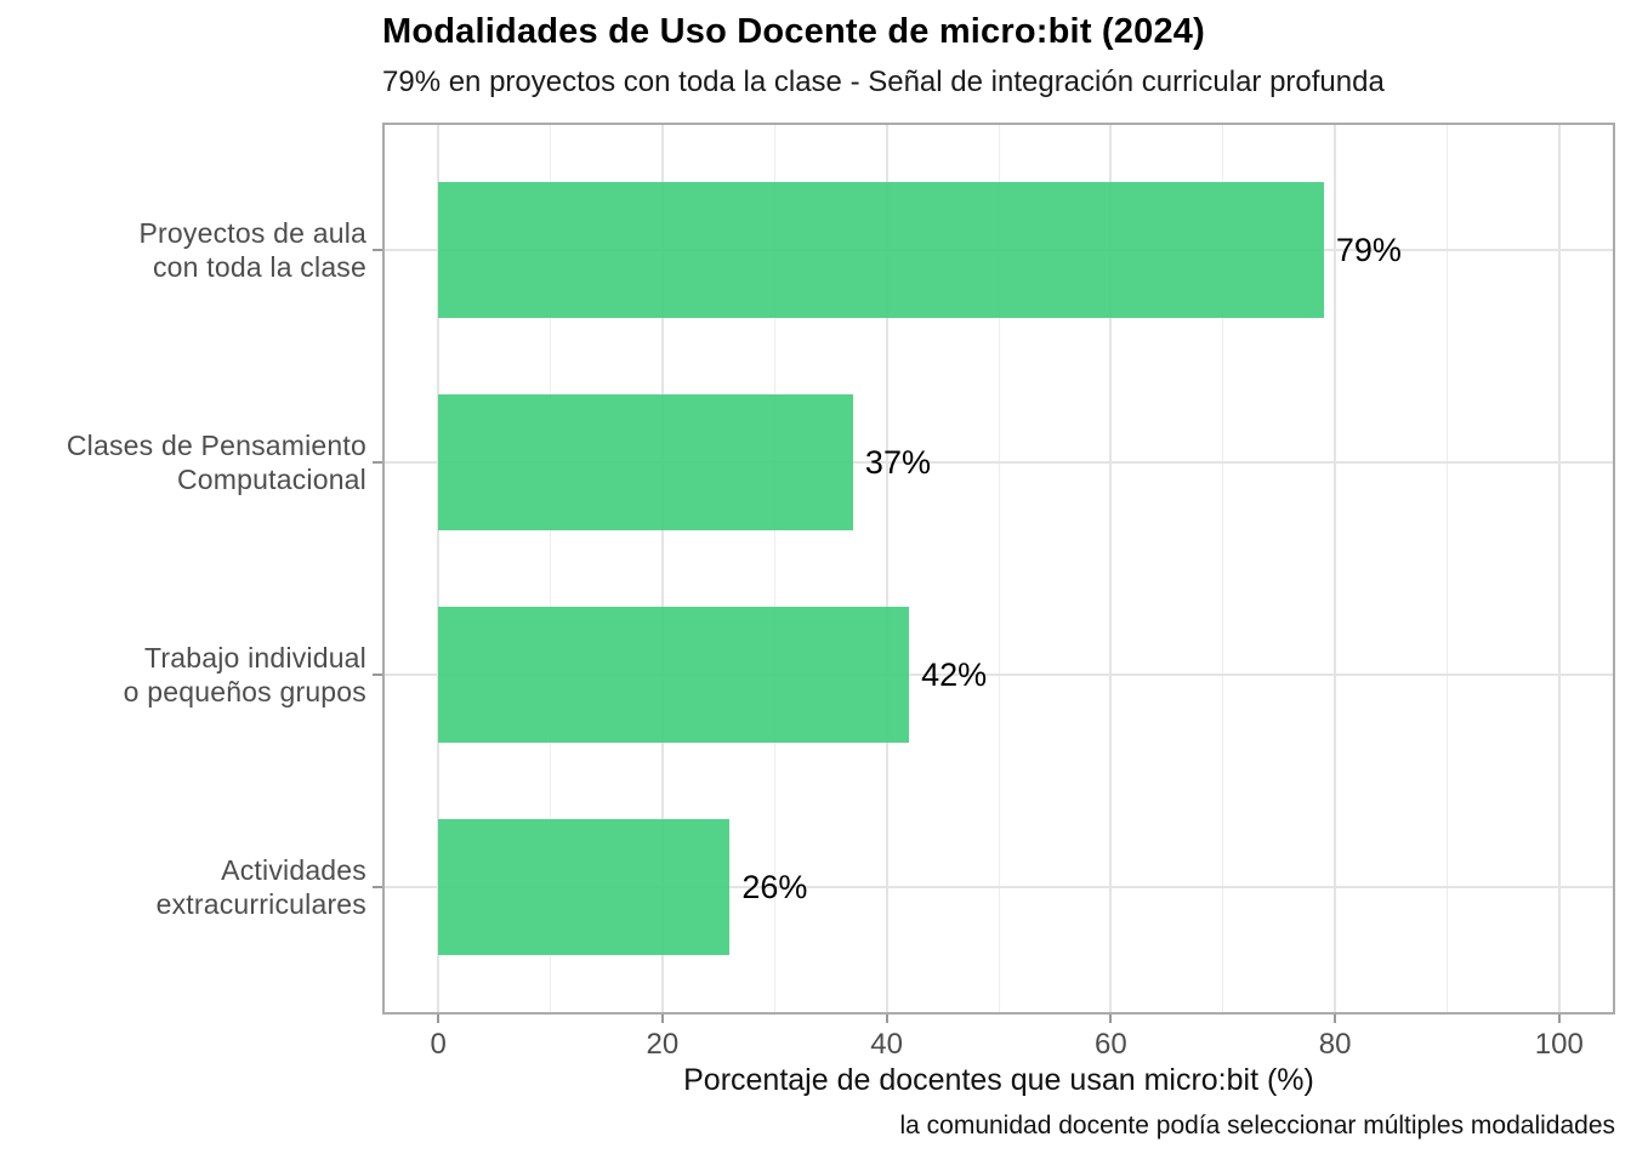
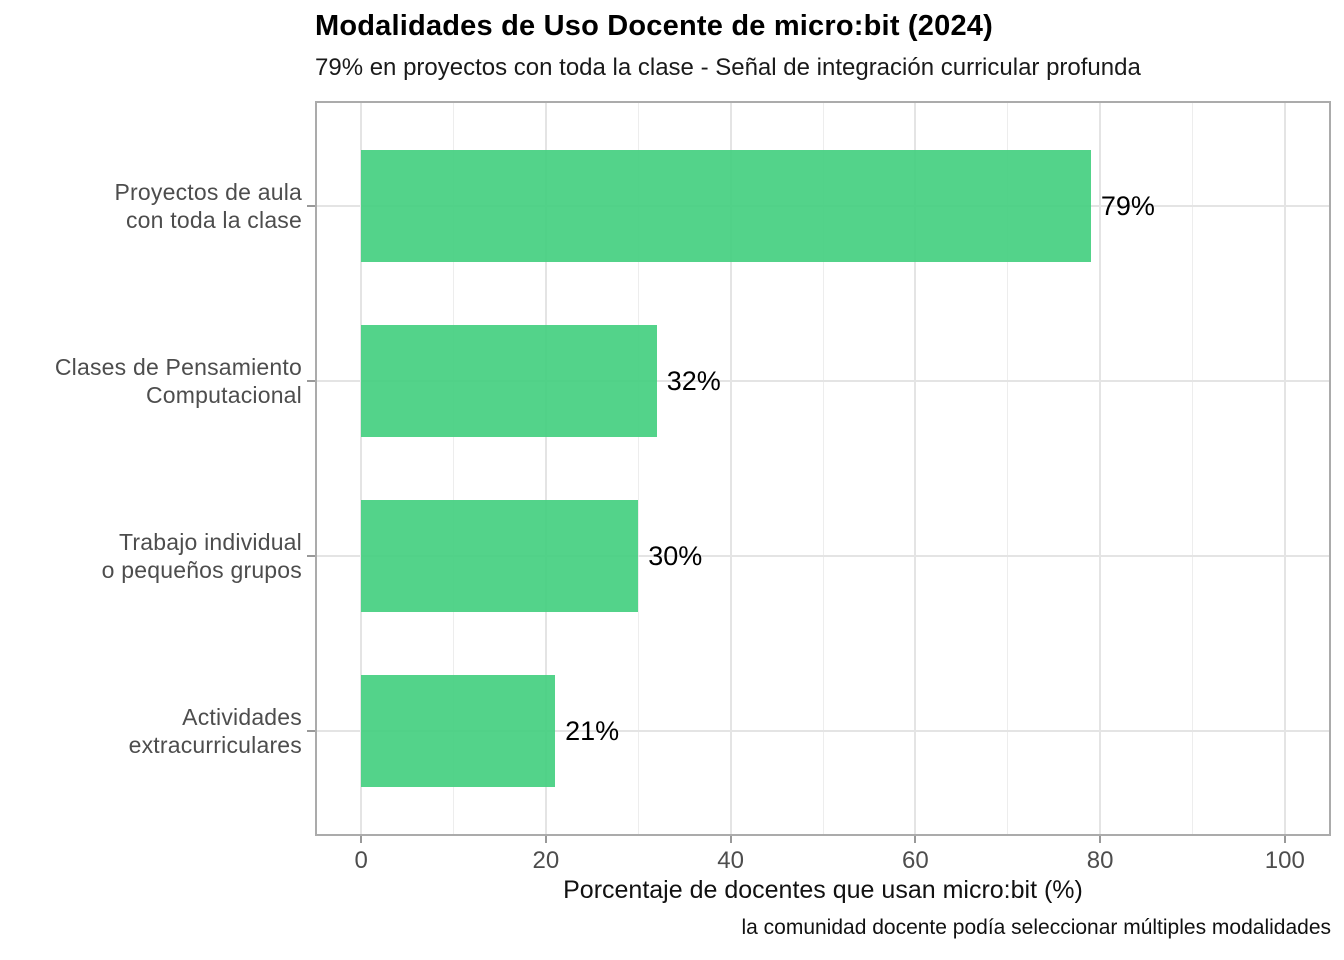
Clases de Pensamiento Computacional: 37% -> 32%
Trabajo individual o pequeños grupos: 42% -> 30%
Actividades extracurriculares: 26% -> 21%
